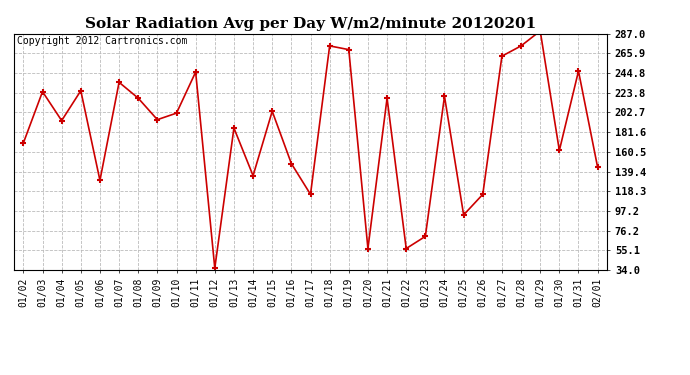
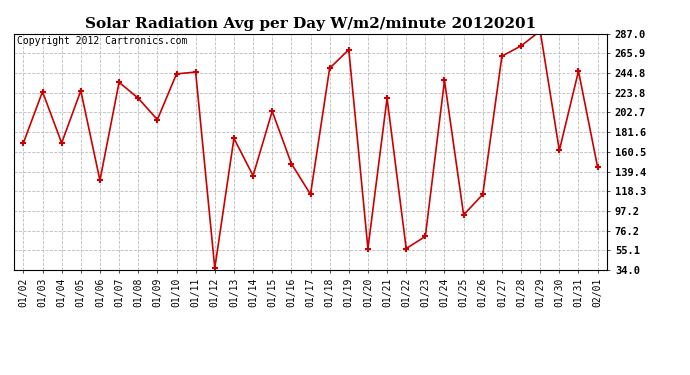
01/04: 194 -> 170
01/10: 202 -> 244
01/13: 186 -> 175
01/18: 274 -> 250
01/24: 220 -> 237
